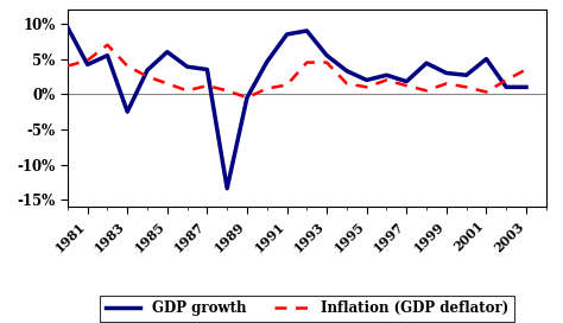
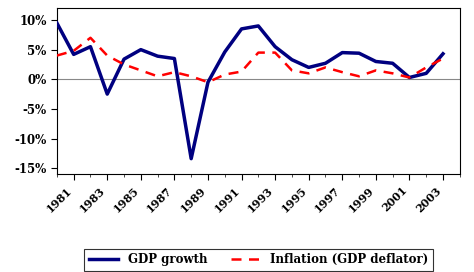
GDP growth/1985: 6.0% -> 5.0%
GDP growth/1997: 1.8% -> 4.5%
GDP growth/2001: 5.0% -> 0.3%
GDP growth/2003: 1.0% -> 4.3%
